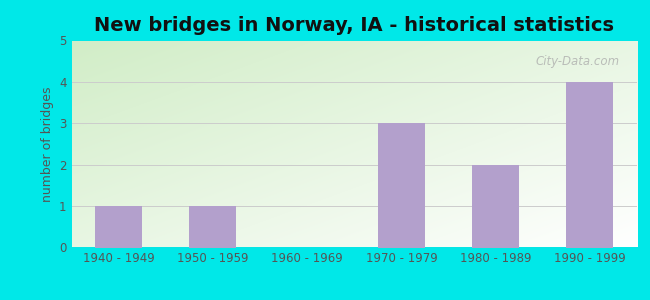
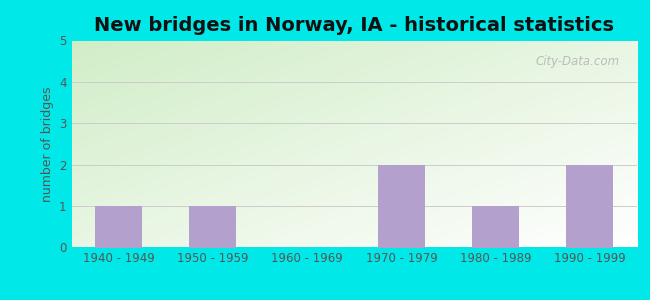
1970 - 1979: 3 -> 2
1980 - 1989: 2 -> 1
1990 - 1999: 4 -> 2
